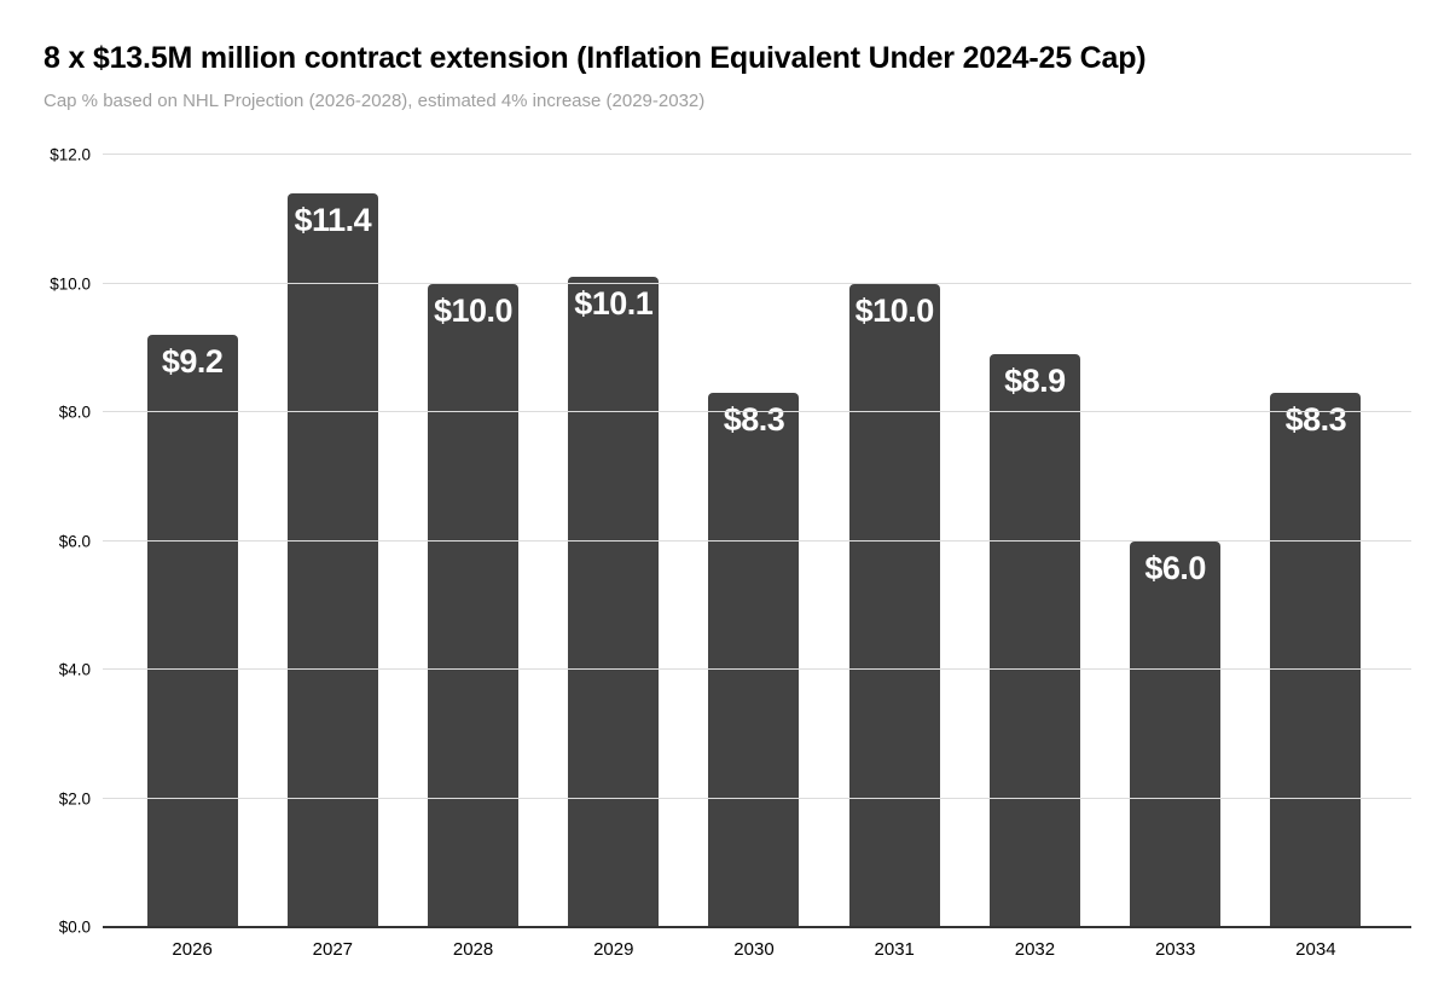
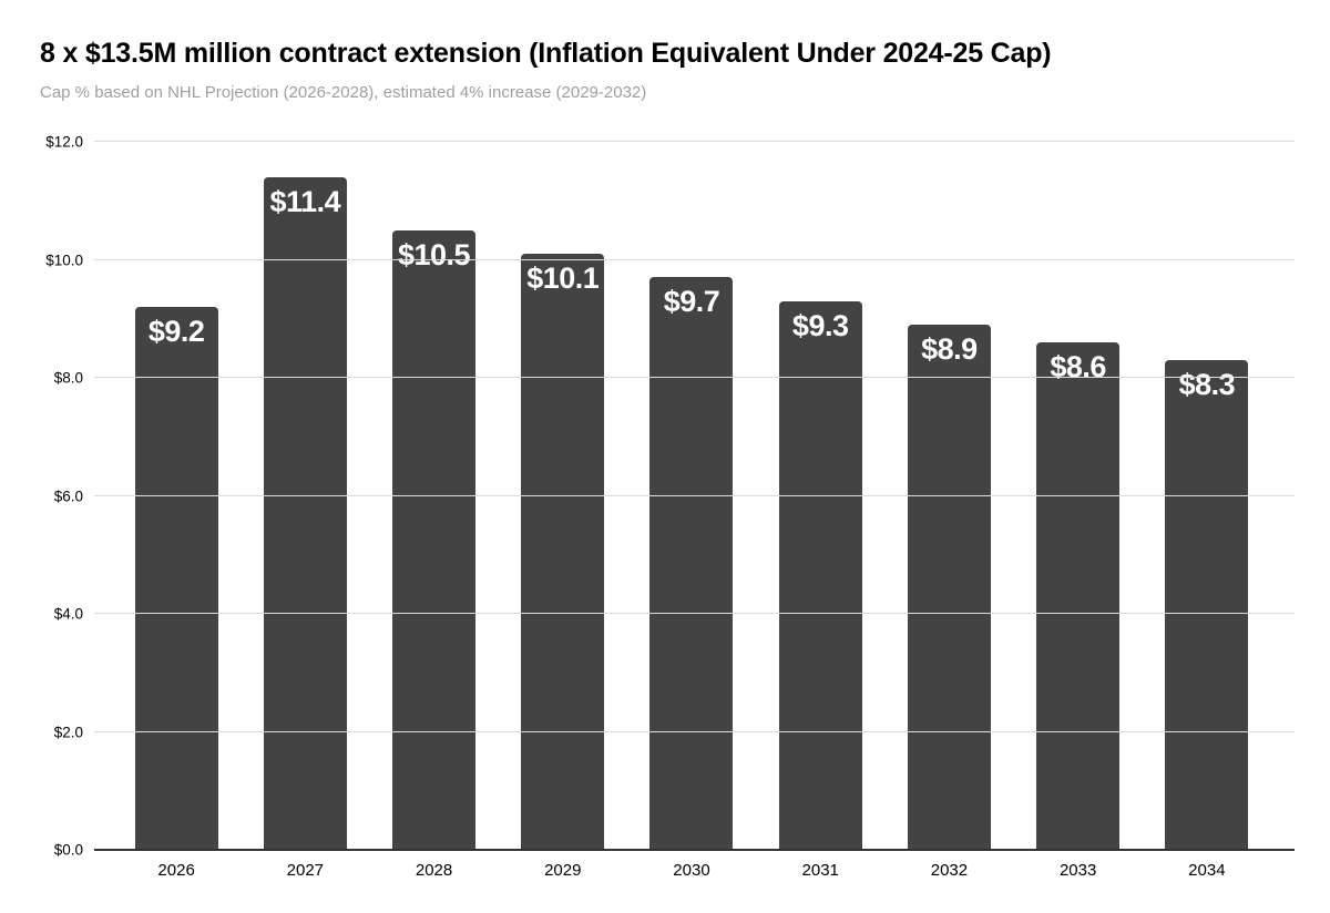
2028: $10.0 -> $10.5
2030: $8.3 -> $9.7
2031: $10.0 -> $9.3
2033: $6.0 -> $8.6
